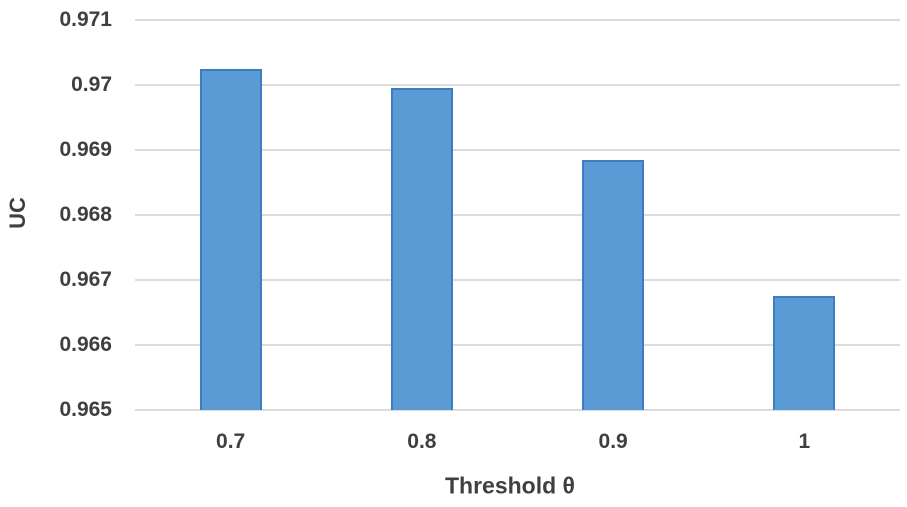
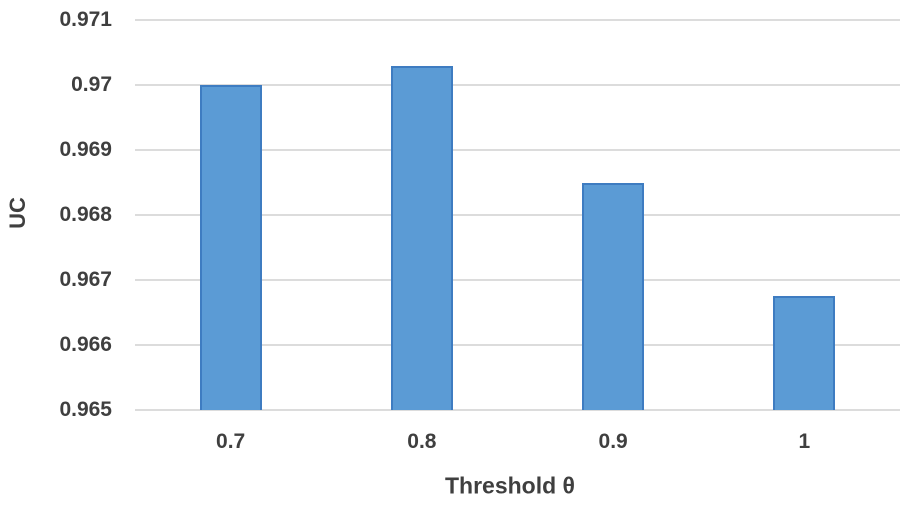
0.7: 0.9702 -> 0.9700
0.8: 0.9699 -> 0.9703
0.9: 0.9688 -> 0.9685
